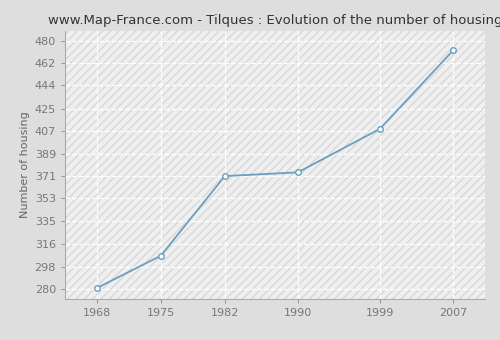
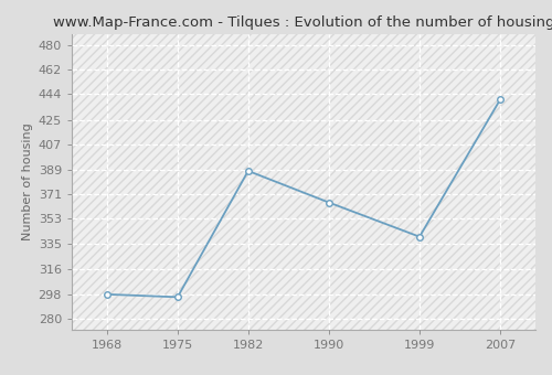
1968: 281 -> 298
1975: 307 -> 296
1982: 371 -> 388
1990: 374 -> 365
1999: 409 -> 340
2007: 472 -> 440
